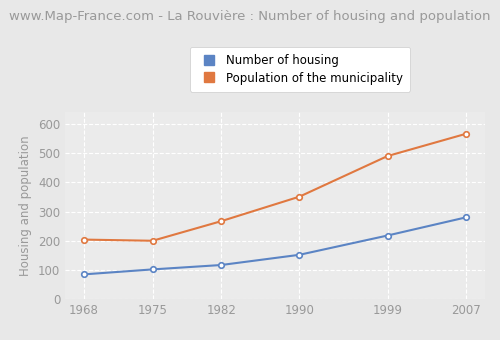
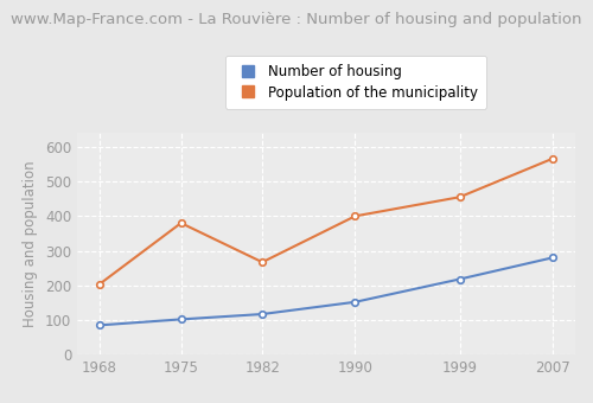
Population of the municipality/1975: 200 -> 380
Population of the municipality/1990: 351 -> 400
Population of the municipality/1999: 490 -> 455
